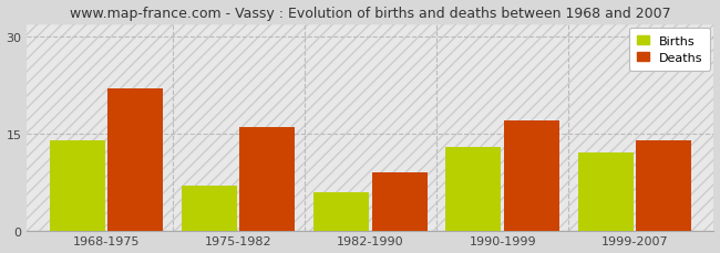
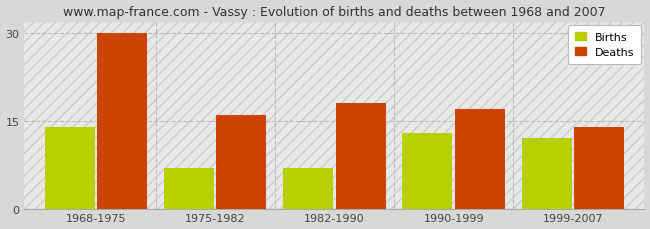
Deaths/1968-1975: 22 -> 30
Births/1982-1990: 6 -> 7
Deaths/1982-1990: 9 -> 18
